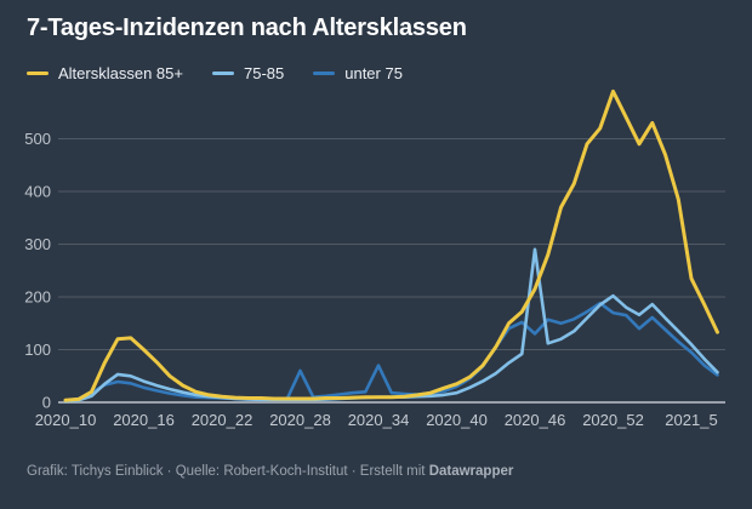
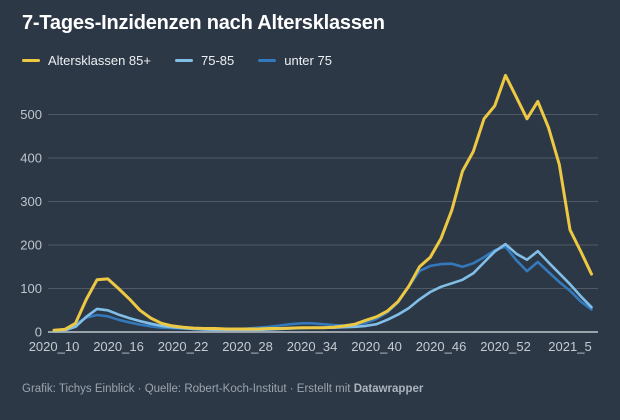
unter 75/2020_28: 60 -> 10
unter 75/2020_34: 70 -> 20
75-85/2020_46: 290 -> 100
unter 75/2020_46: 130 -> 160
unter 75/2020_52: 170 -> 200
